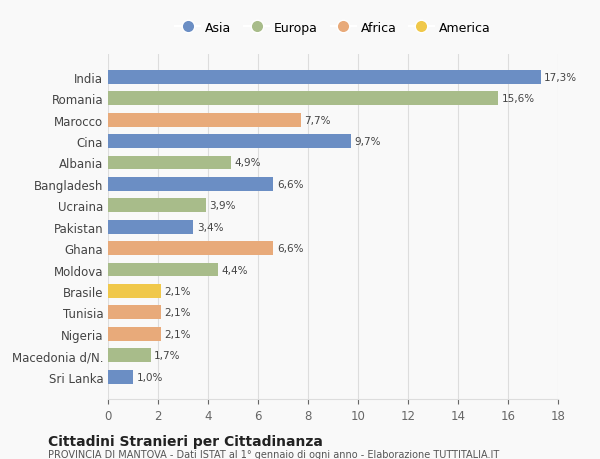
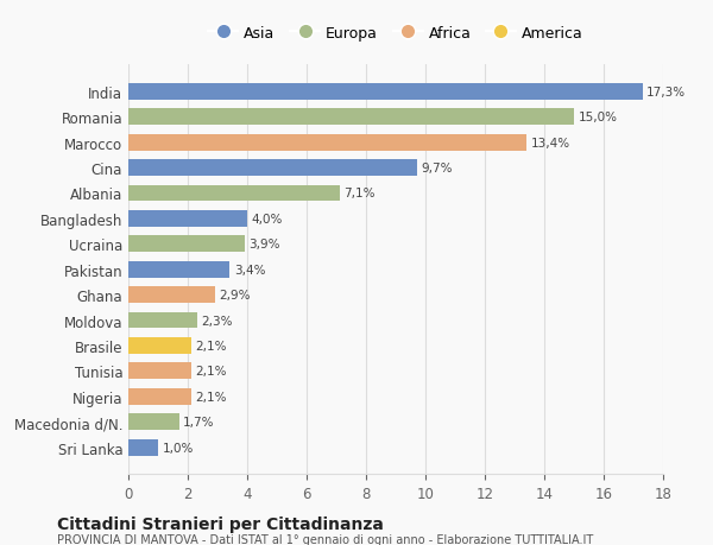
Romania: 15,6% -> 15,0%
Marocco: 7,7% -> 13,4%
Albania: 4,9% -> 7,1%
Bangladesh: 6,6% -> 4,0%
Ghana: 6,6% -> 2,9%
Moldova: 4,4% -> 2,3%
